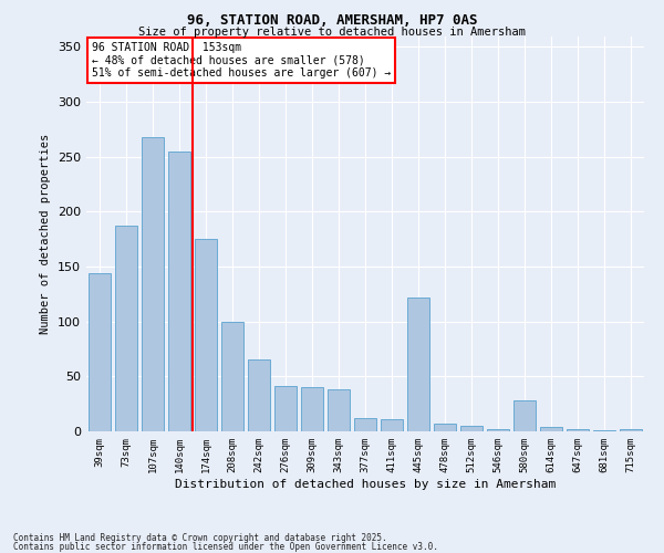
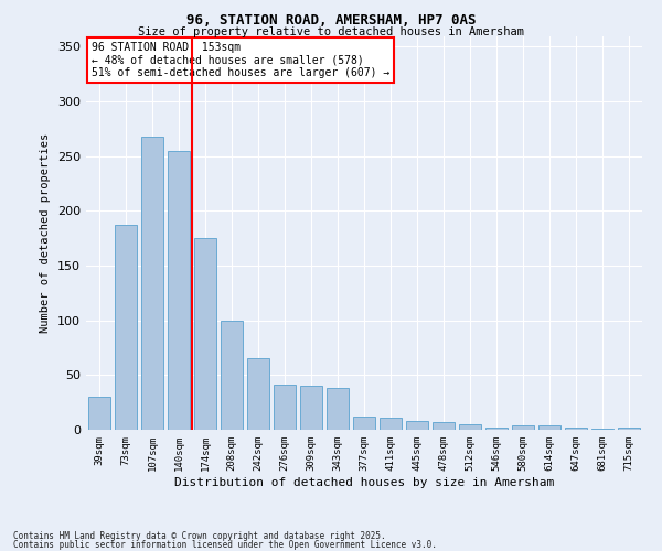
39sqm: 144 -> 30
445sqm: 122 -> 8
580sqm: 28 -> 4
